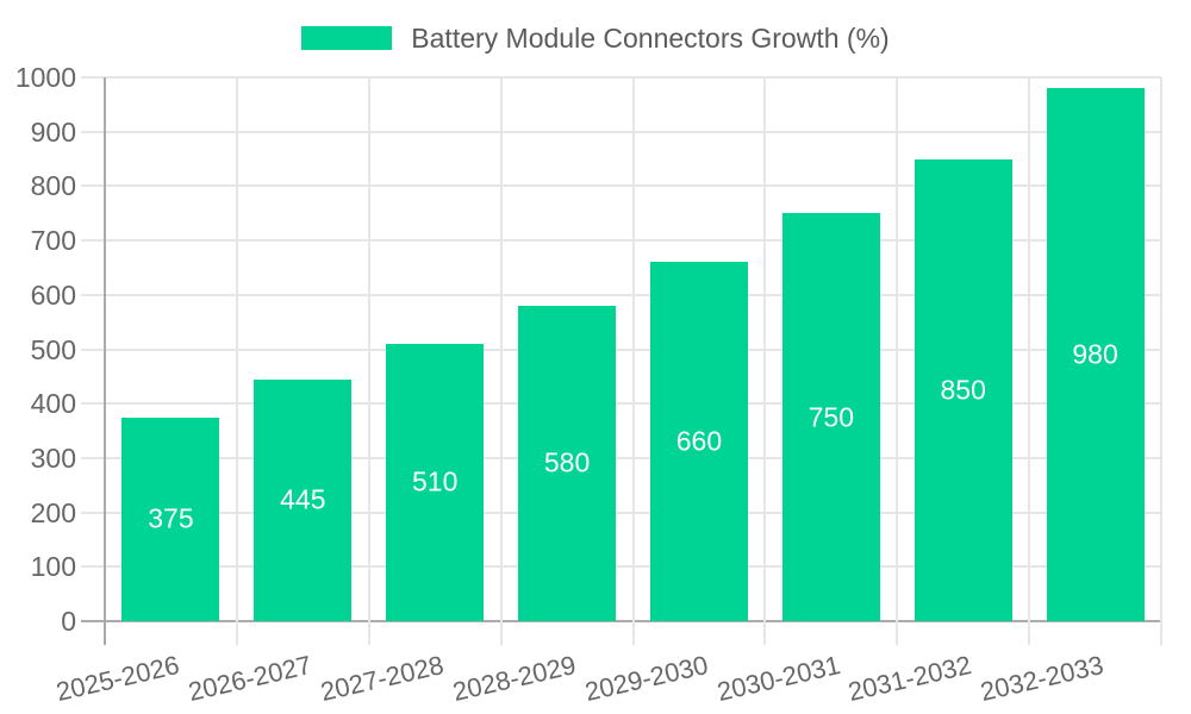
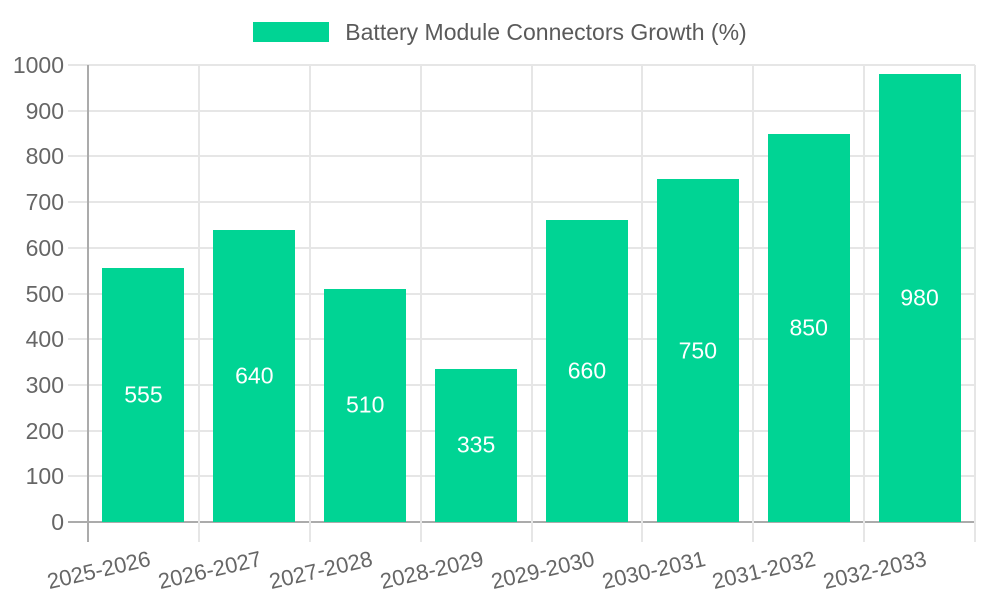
2025-2026: 375 -> 555
2026-2027: 445 -> 640
2028-2029: 580 -> 335
